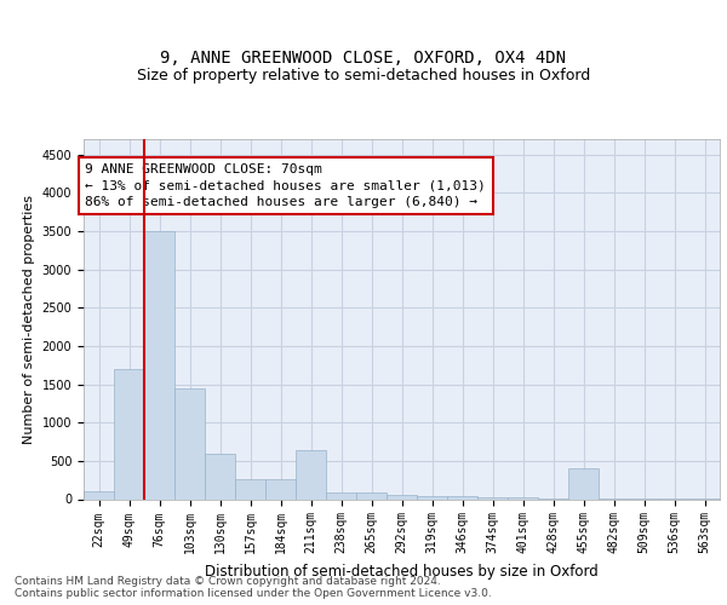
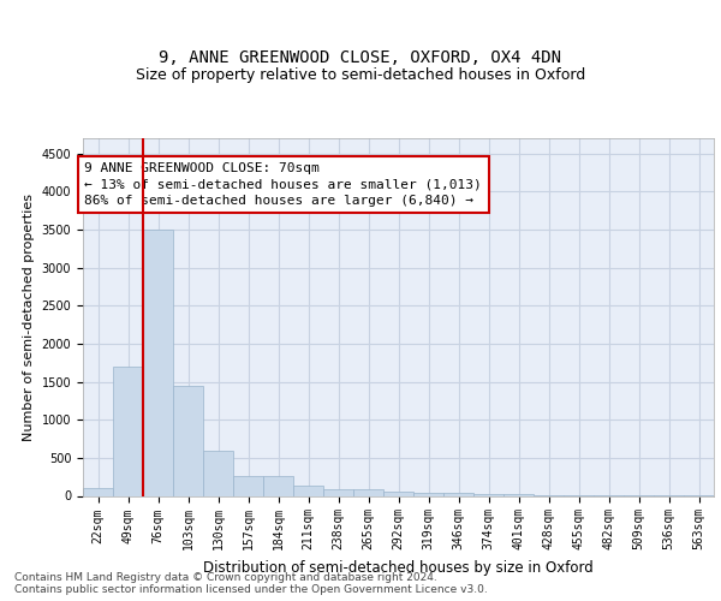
211sqm: 640 -> 140
455sqm: 400 -> 10
